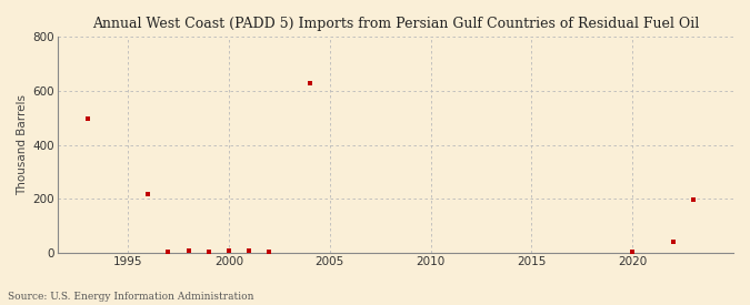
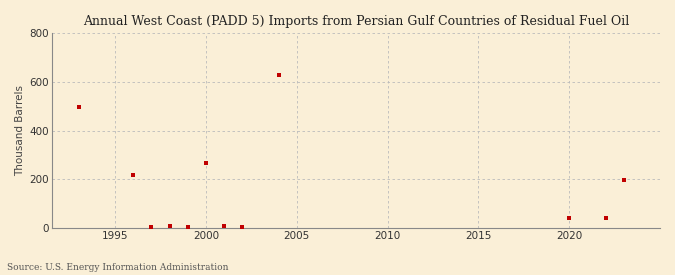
2000: 8 -> 265
2020: 4 -> 40
